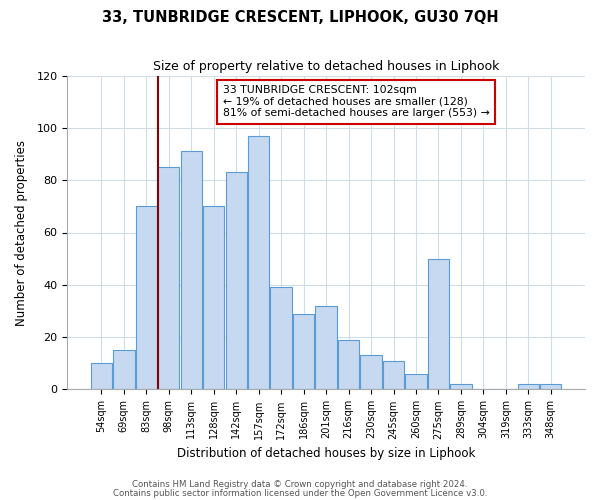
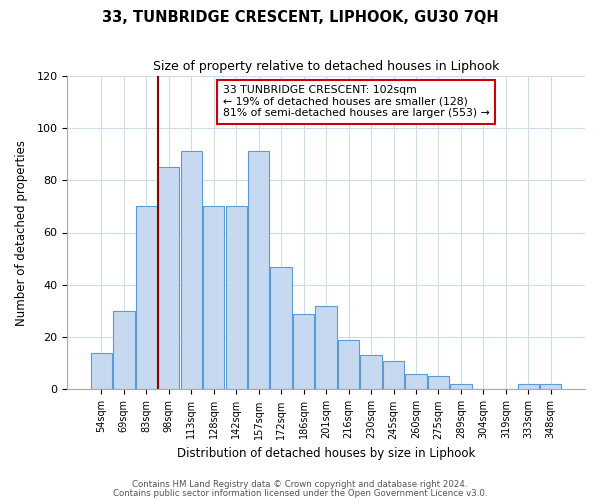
54sqm: 10 -> 14
69sqm: 15 -> 30
142sqm: 83 -> 70
157sqm: 97 -> 91
172sqm: 39 -> 47
275sqm: 50 -> 5
